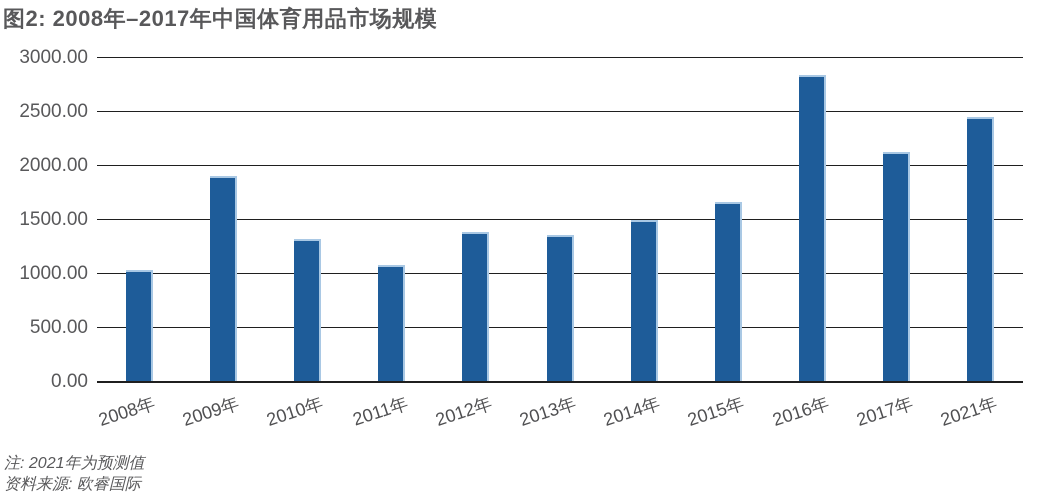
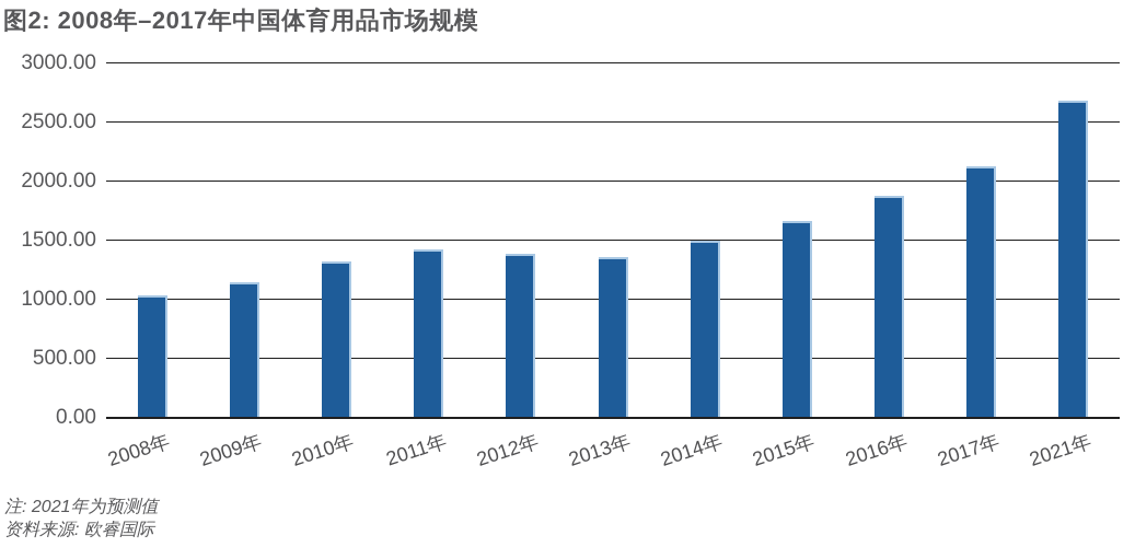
2009年: 1900 -> 1140
2011年: 1070 -> 1420
2016年: 2830 -> 1880
2021年: 2440 -> 2680
